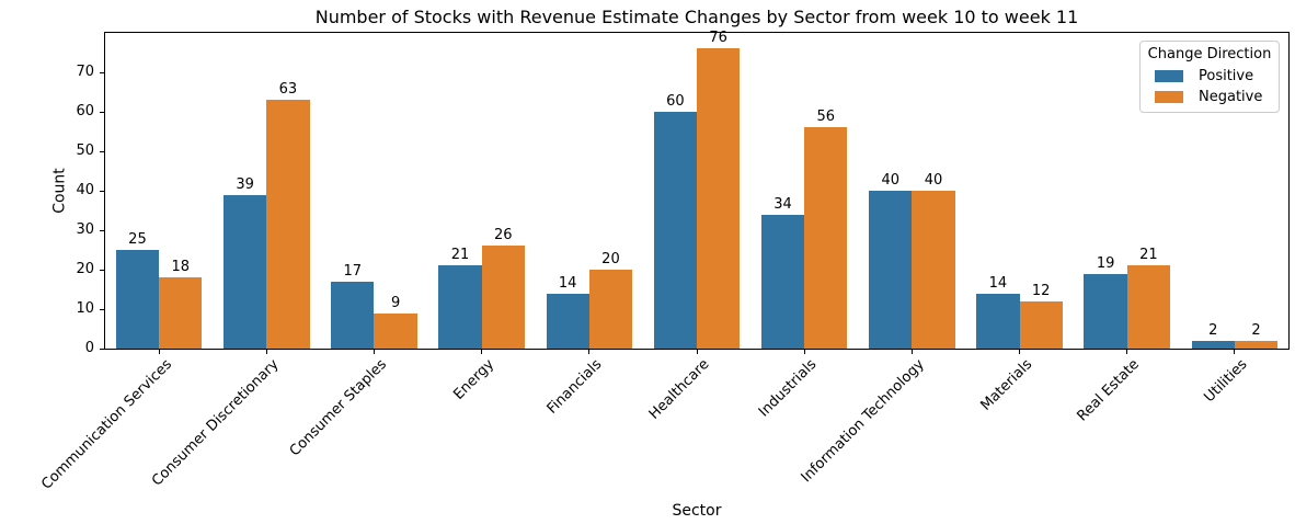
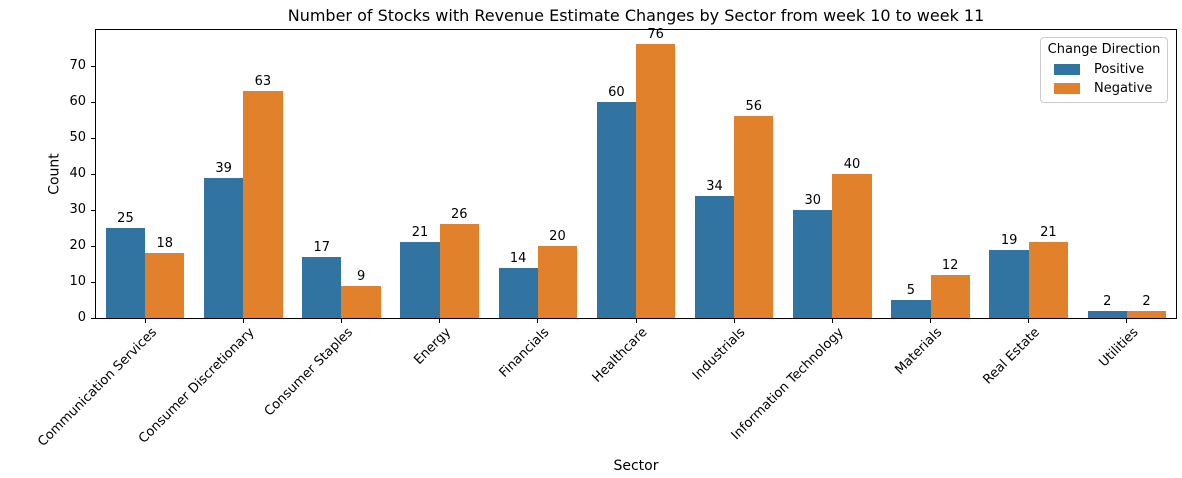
Positive/Information Technology: 40 -> 30
Positive/Materials: 14 -> 5
